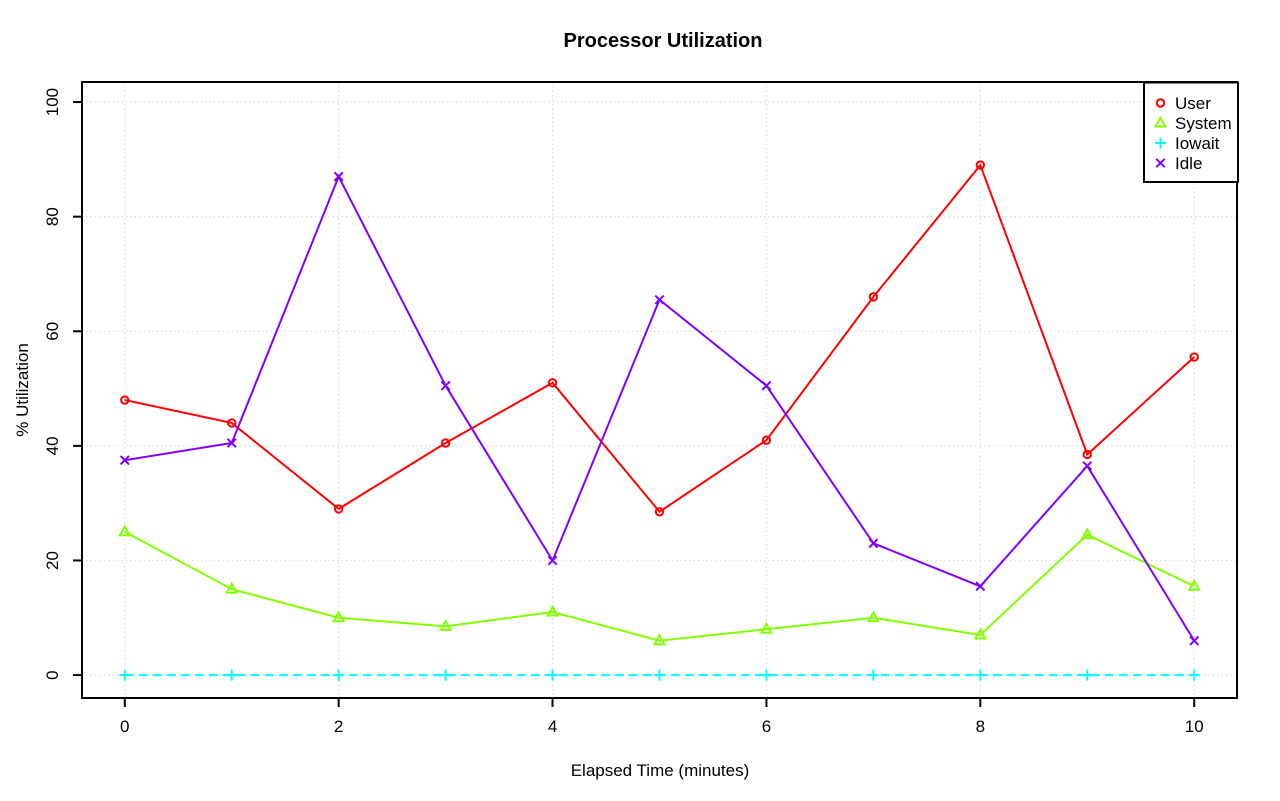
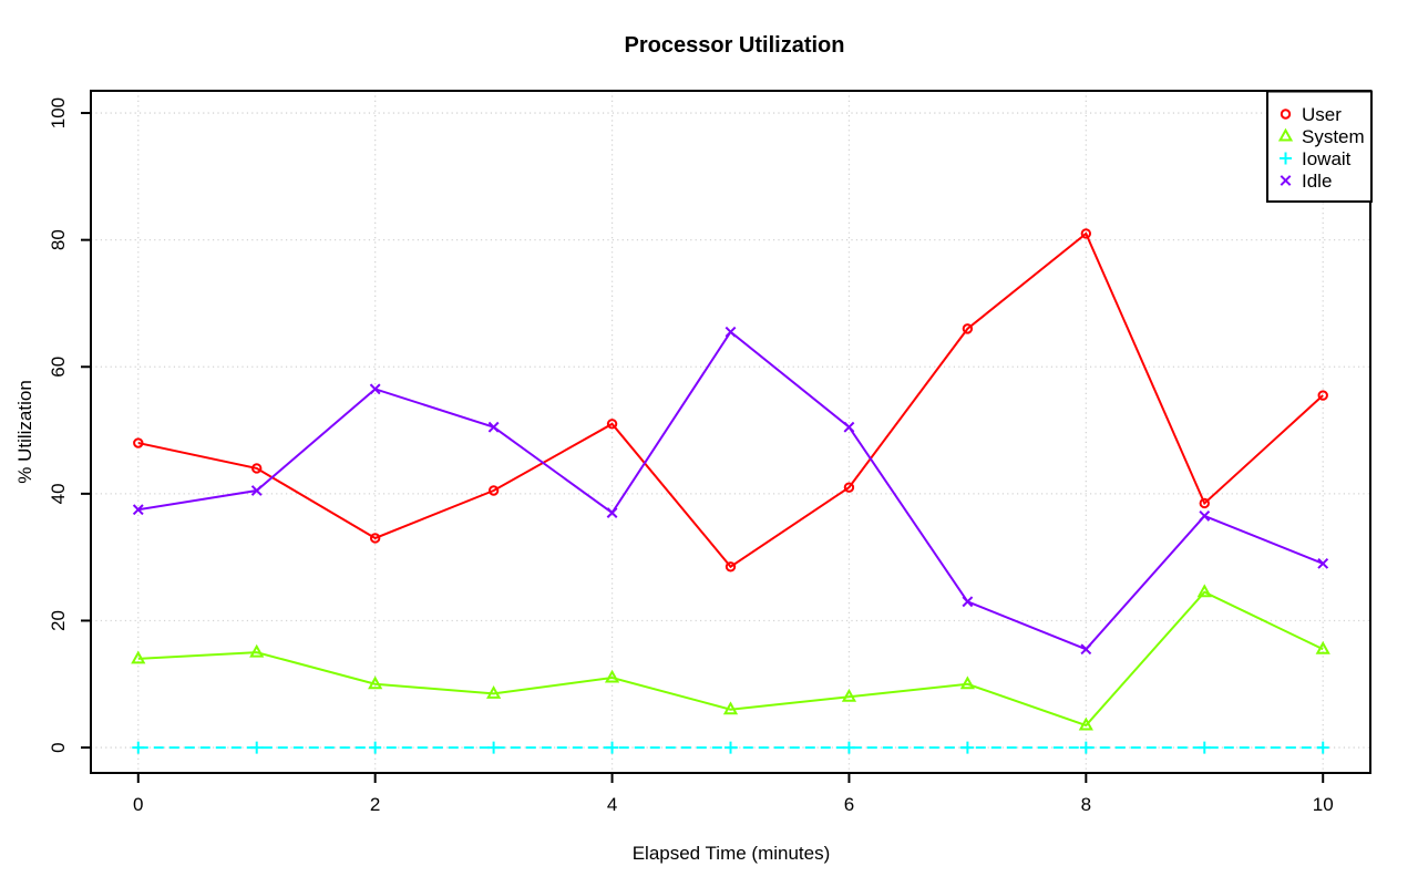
System/0: 25 -> 14
User/2: 29 -> 33
Idle/2: 87 -> 56
Idle/4: 20 -> 37
User/8: 89 -> 81
System/8: 7 -> 4
Idle/10: 6 -> 29
